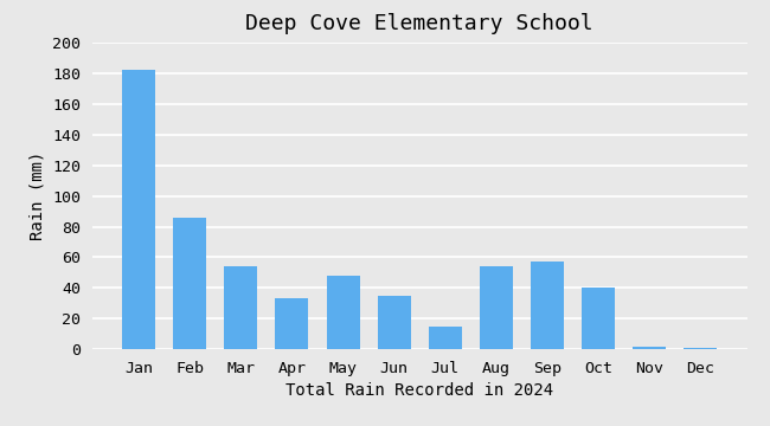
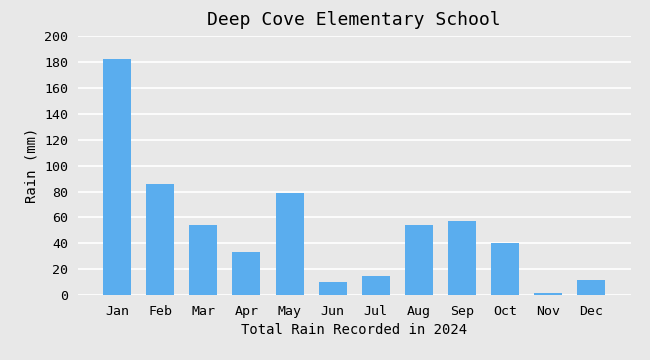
May: 48 -> 79
Jun: 35 -> 10
Dec: 1 -> 12
